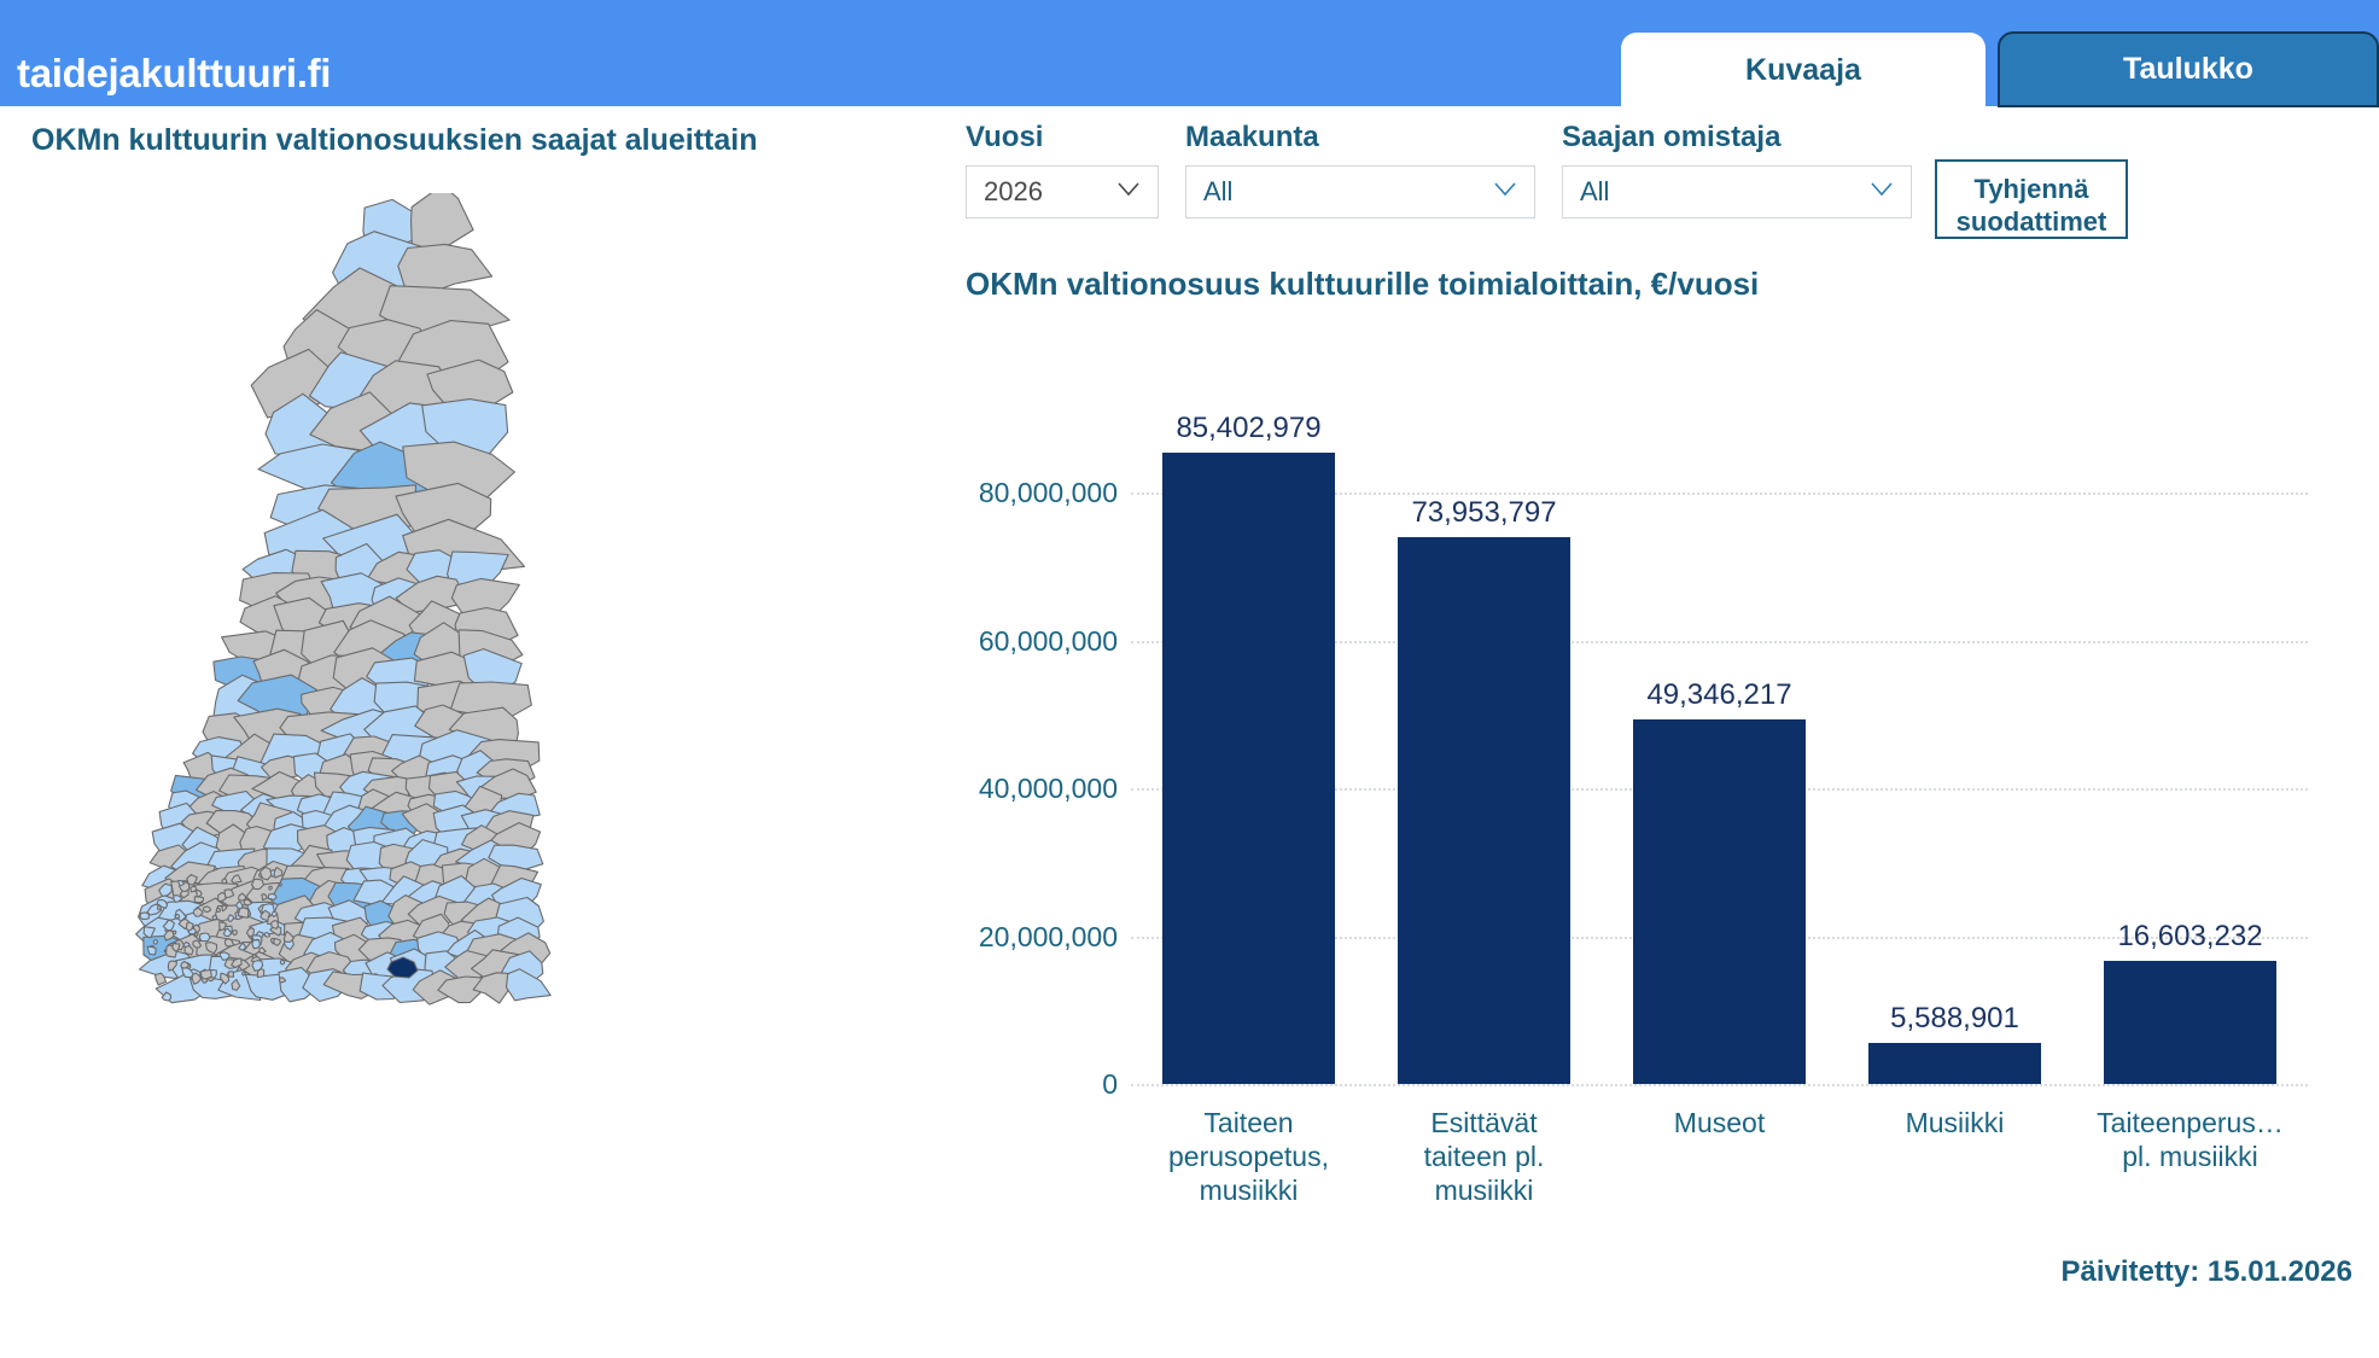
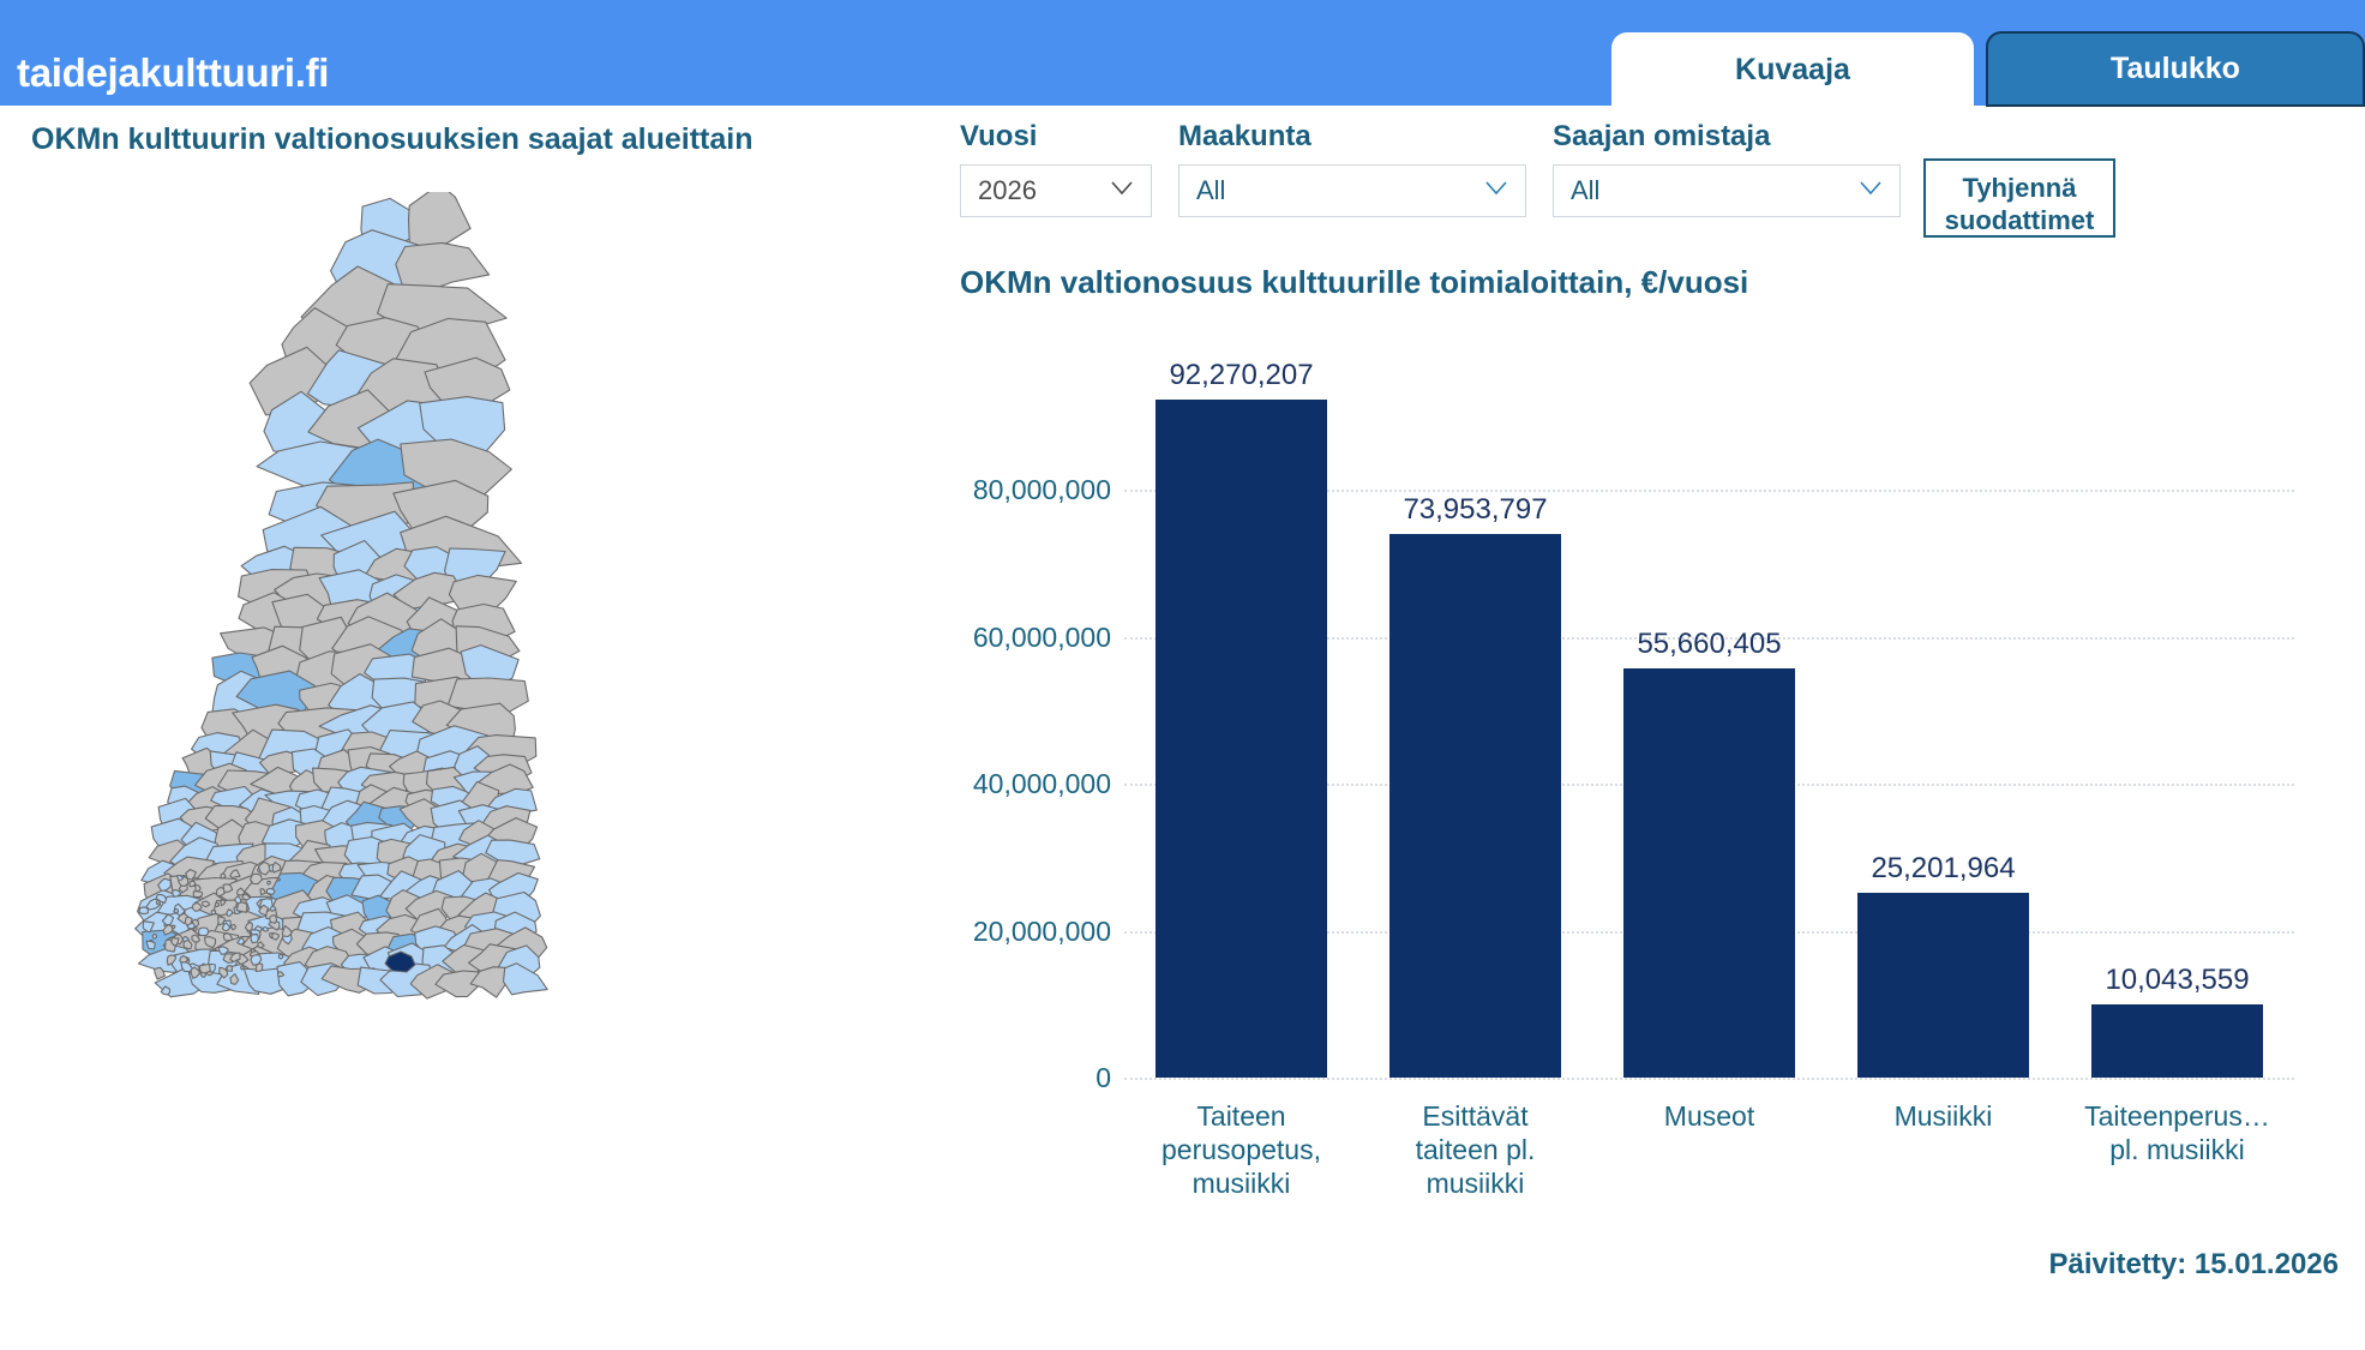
Taiteen perusopetus, musiikki: 85,402,979 -> 92,270,207
Museot: 49,346,217 -> 55,660,405
Musiikki: 5,588,901 -> 25,201,964
Taiteenperus… pl. musiikki: 16,603,232 -> 10,043,559
